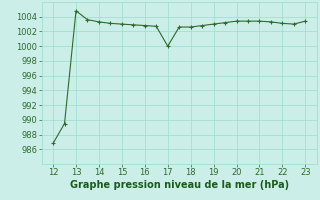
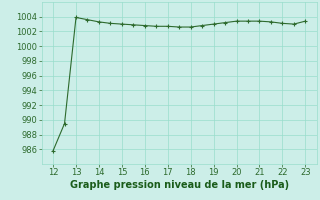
12: 986.8 -> 985.8
13: 1004.8 -> 1003.9
17: 1000.0 -> 1002.7
